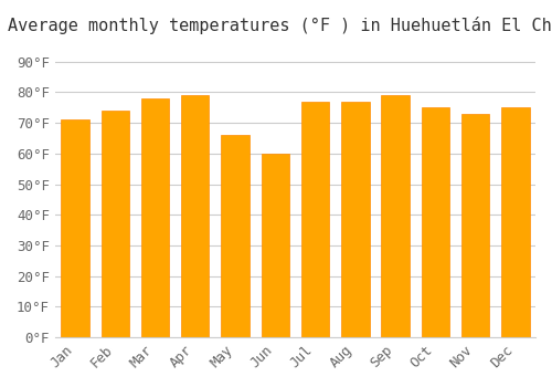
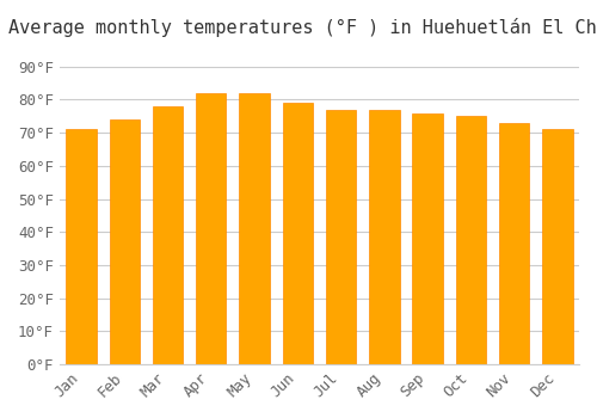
Apr: 79°F -> 82°F
May: 66°F -> 82°F
Jun: 60°F -> 79°F
Sep: 79°F -> 76°F
Dec: 75°F -> 71°F
